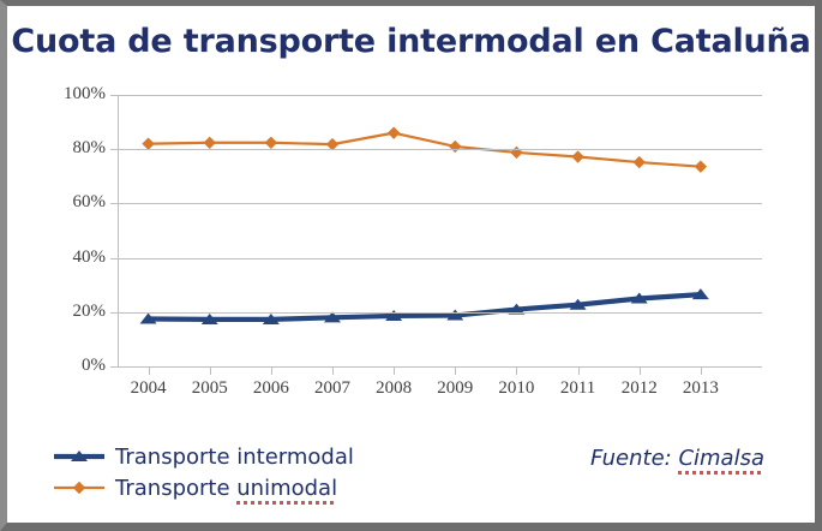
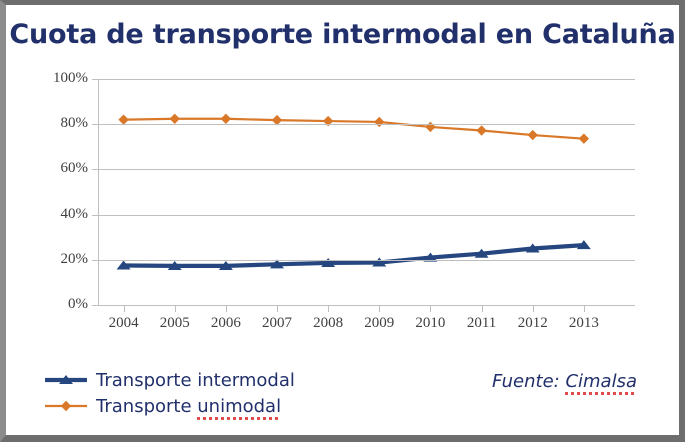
Transporte unimodal/2008: 86% -> 81%
